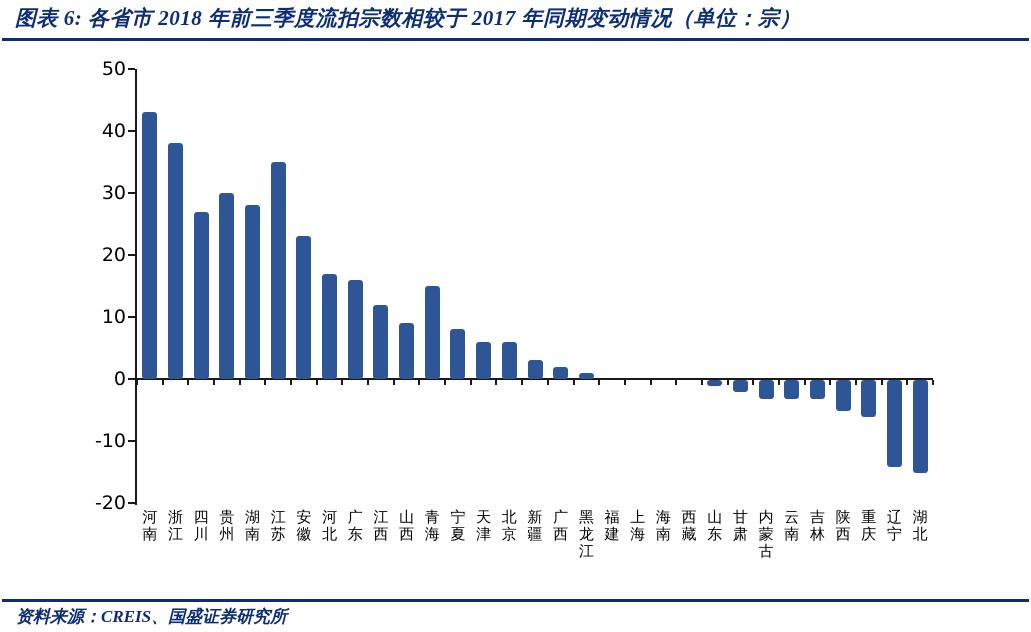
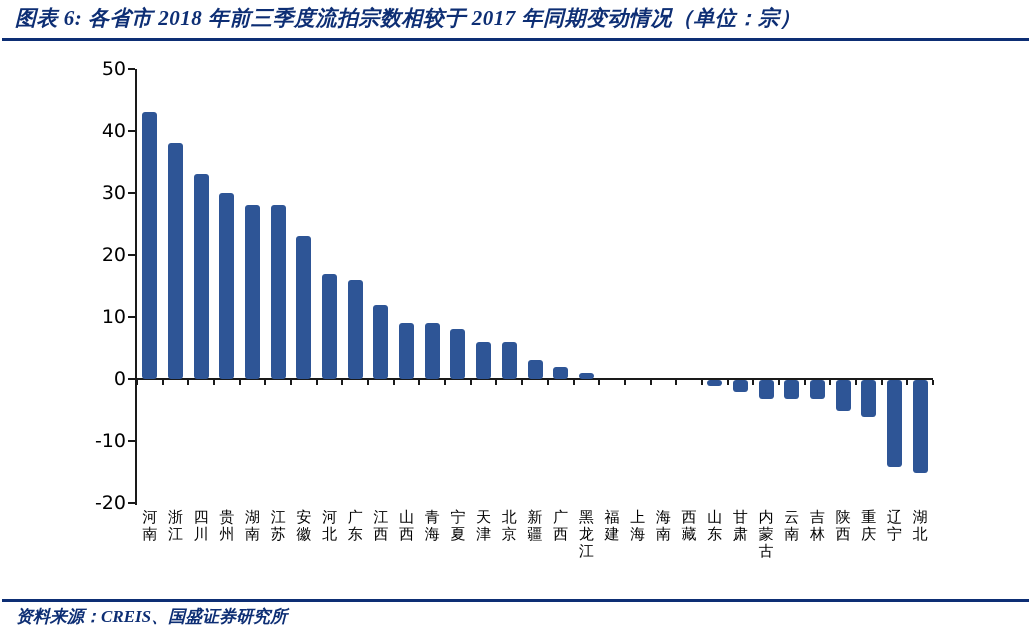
四川: 27 -> 33
江苏: 35 -> 28
青海: 15 -> 9
